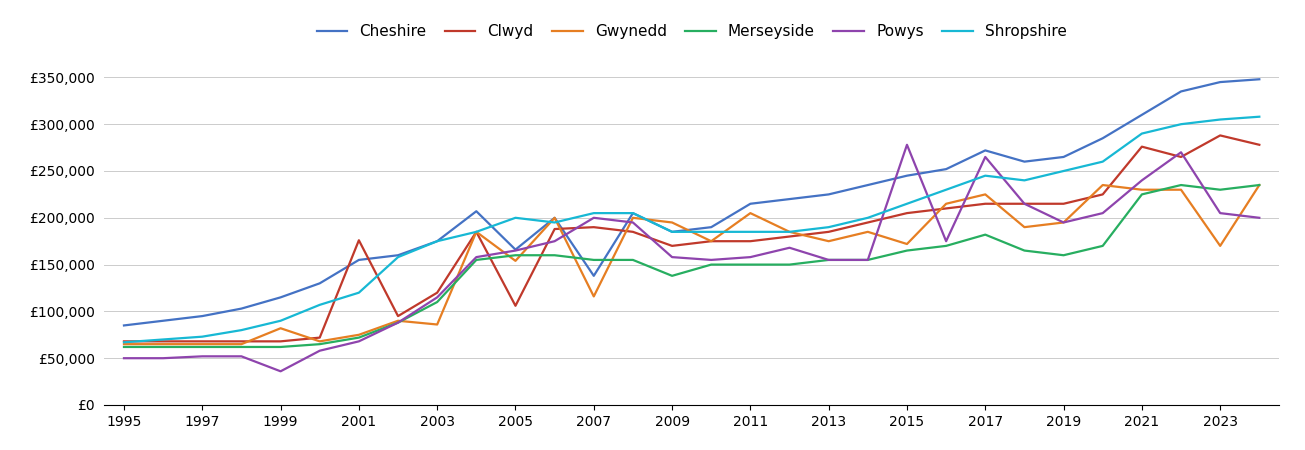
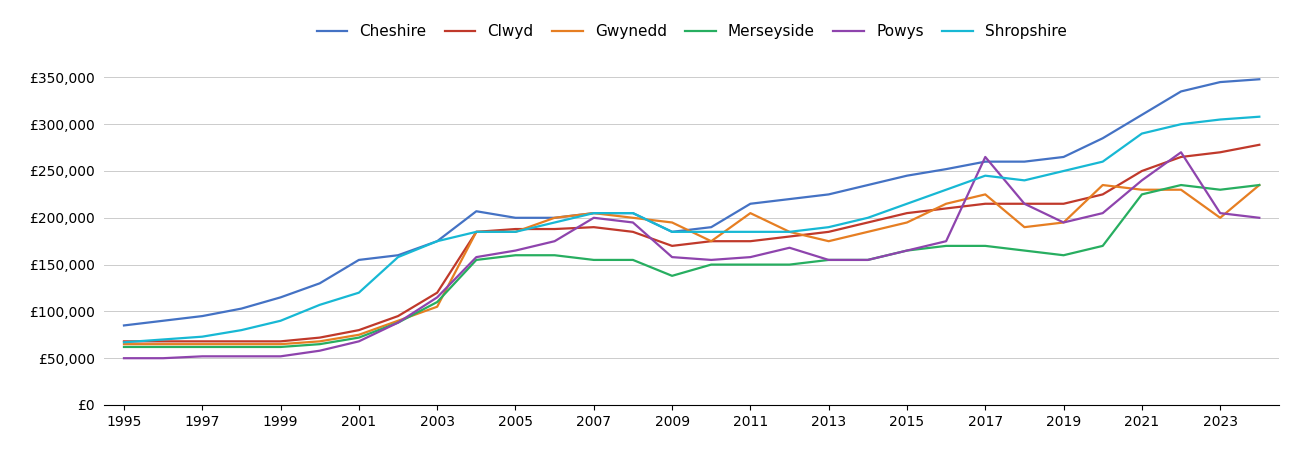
Gwynedd/1999: £82,000 -> £65,000
Powys/1999: £36,000 -> £52,000
Clwyd/2001: £176,000 -> £80,000
Gwynedd/2003: £86,000 -> £105,000
Cheshire/2005: £166,000 -> £200,000
Clwyd/2005: £106,000 -> £188,000
Gwynedd/2005: £154,000 -> £185,000
Shropshire/2005: £200,000 -> £185,000
Cheshire/2007: £138,000 -> £205,000
Gwynedd/2007: £116,000 -> £205,000
Gwynedd/2015: £172,000 -> £195,000
Powys/2015: £278,000 -> £165,000
Cheshire/2017: £272,000 -> £260,000
Merseyside/2017: £182,000 -> £170,000
Clwyd/2021: £276,000 -> £250,000
Clwyd/2023: £288,000 -> £270,000
Gwynedd/2023: £170,000 -> £200,000
